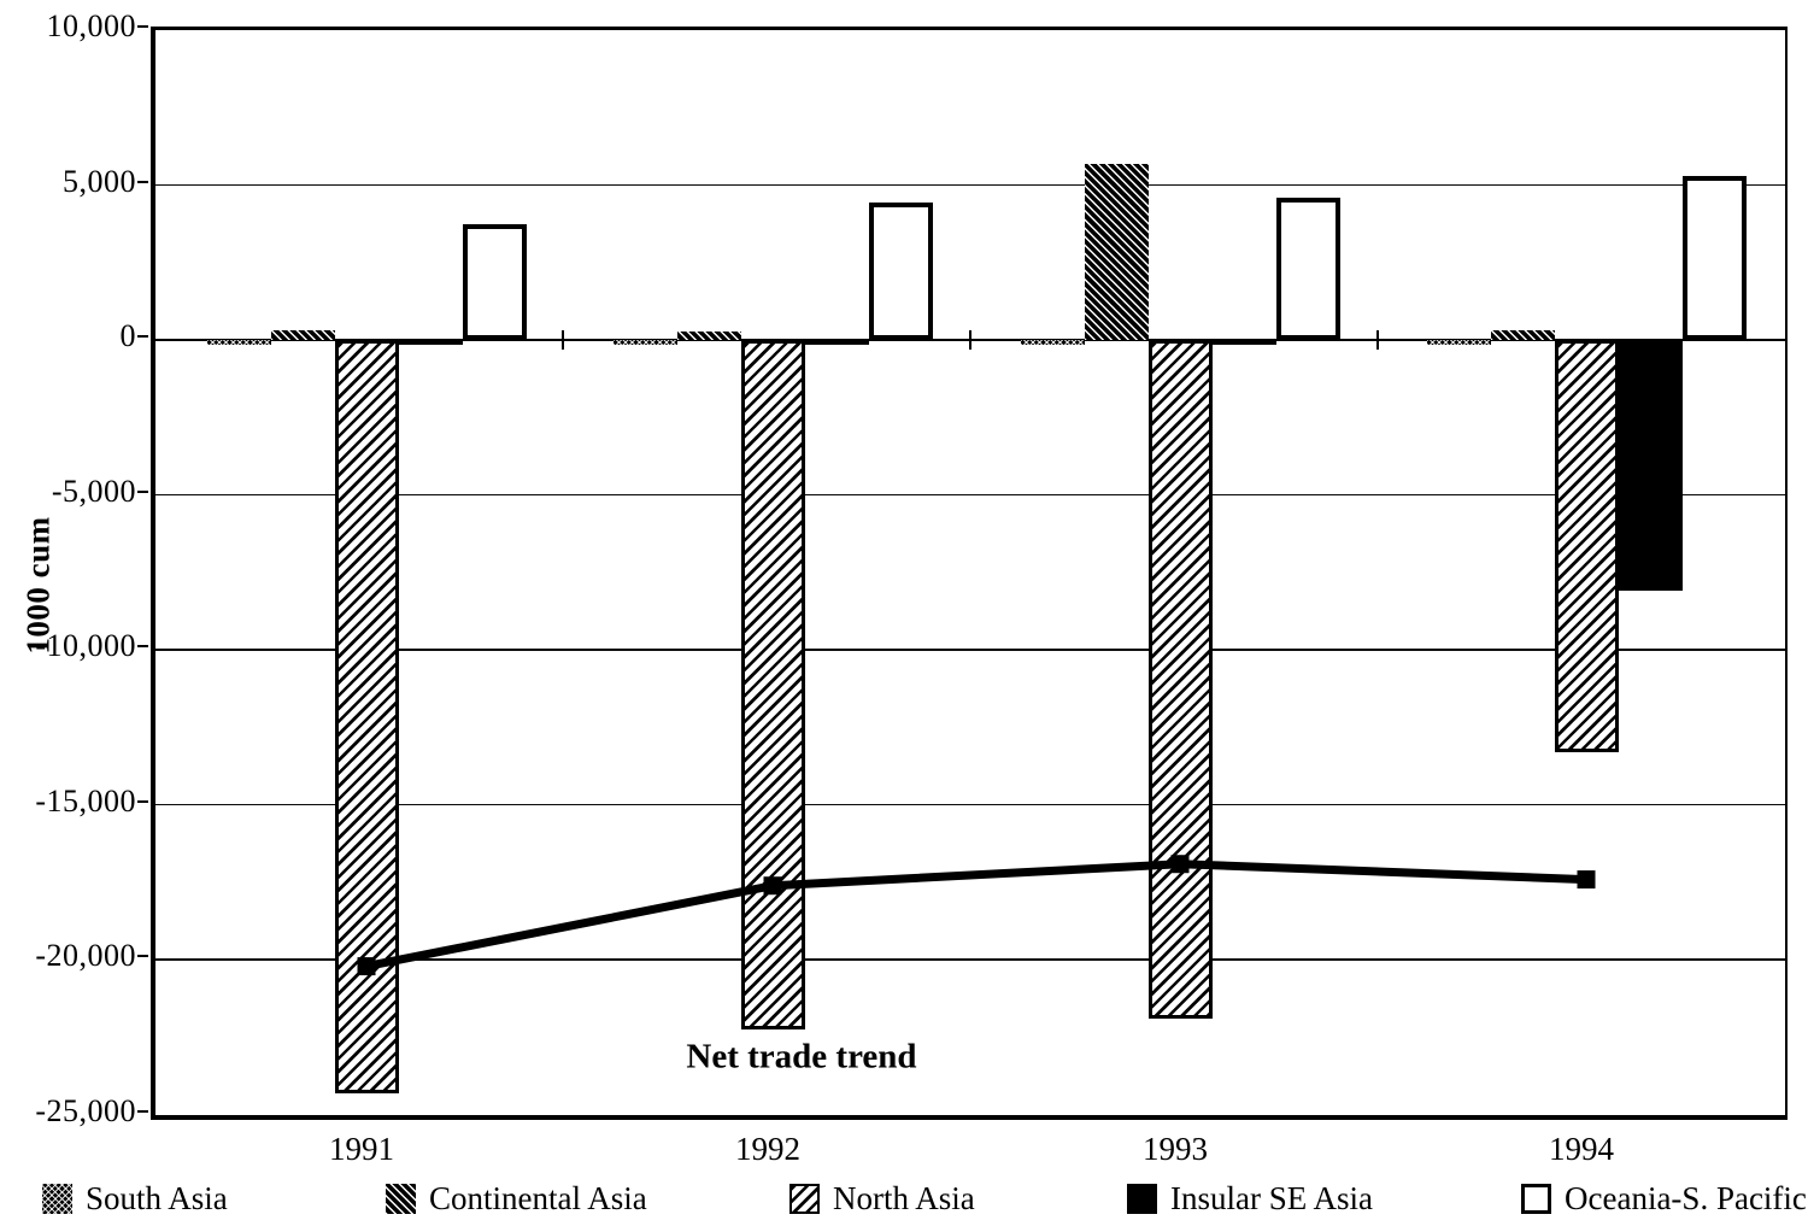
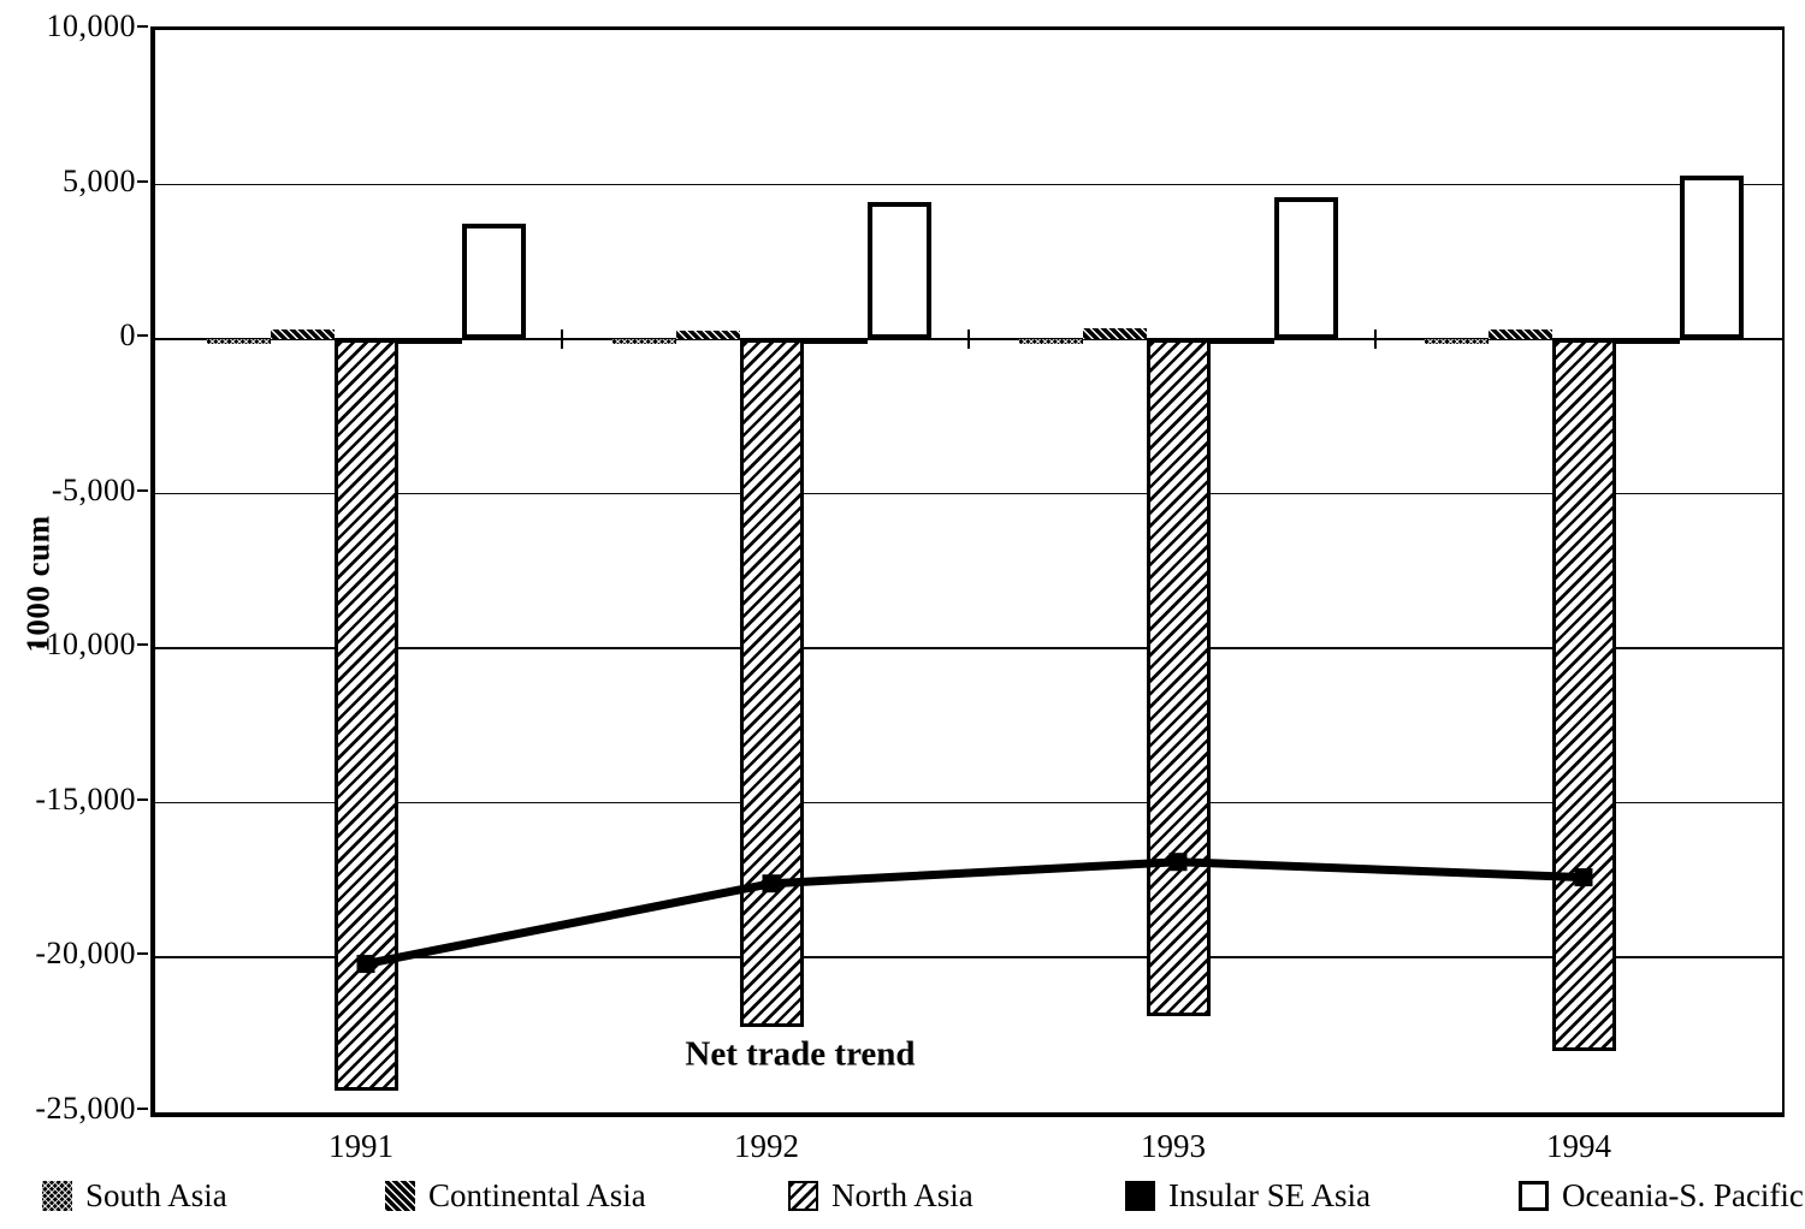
Continental Asia/1993: 5700 -> 400
North Asia/1994: -13300 -> -23000
Insular SE Asia/1994: -8100 -> -200
